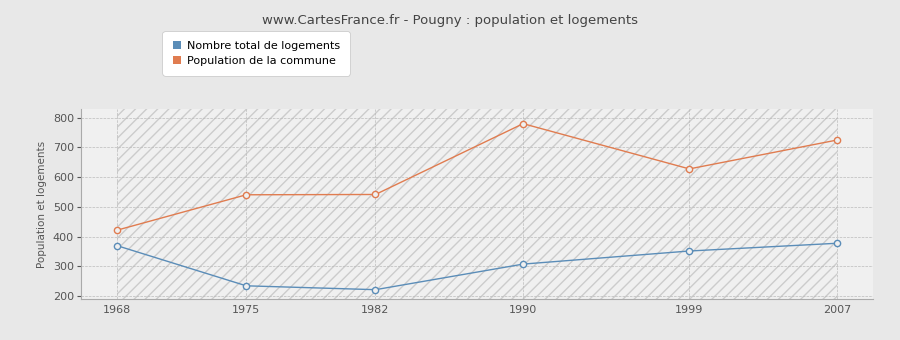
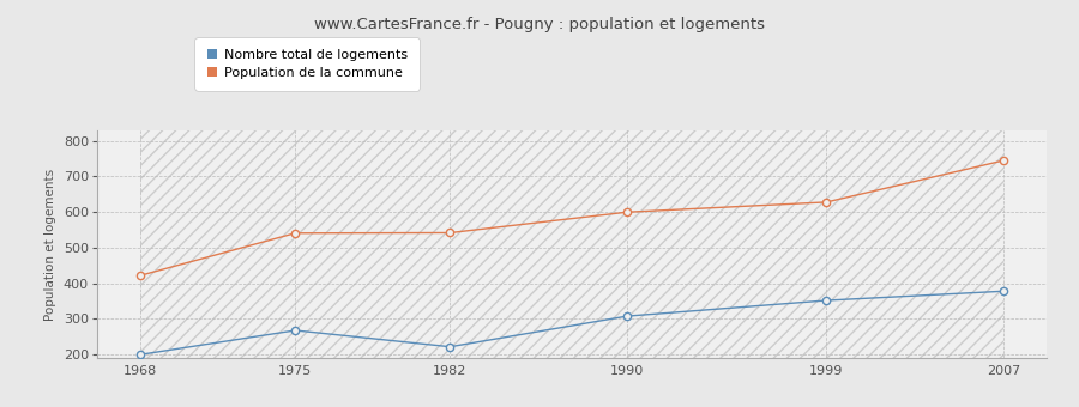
Nombre total de logements/1968: 370 -> 200
Nombre total de logements/1975: 235 -> 268
Population de la commune/1990: 780 -> 600
Population de la commune/2007: 725 -> 745
